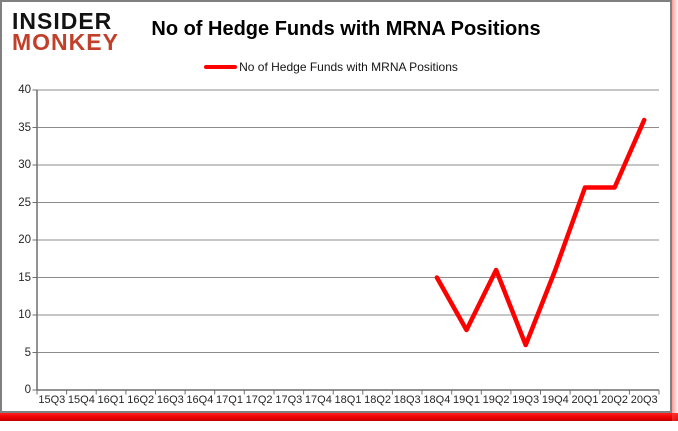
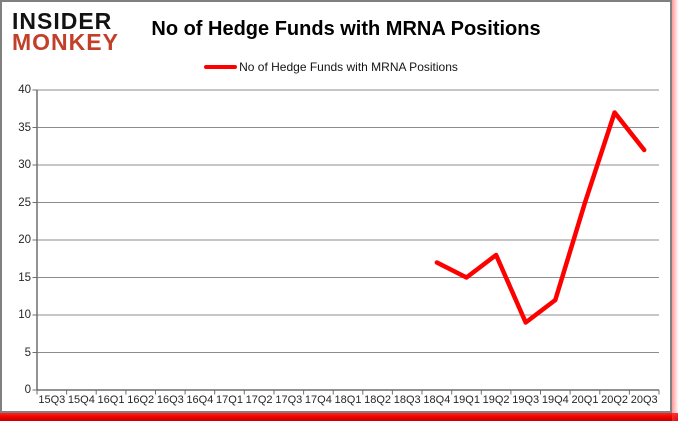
18Q4: 15 -> 17
19Q1: 8 -> 15
19Q2: 16 -> 18
19Q3: 6 -> 9
19Q4: 16 -> 12
20Q1: 27 -> 25
20Q2: 27 -> 37
20Q3: 36 -> 32
